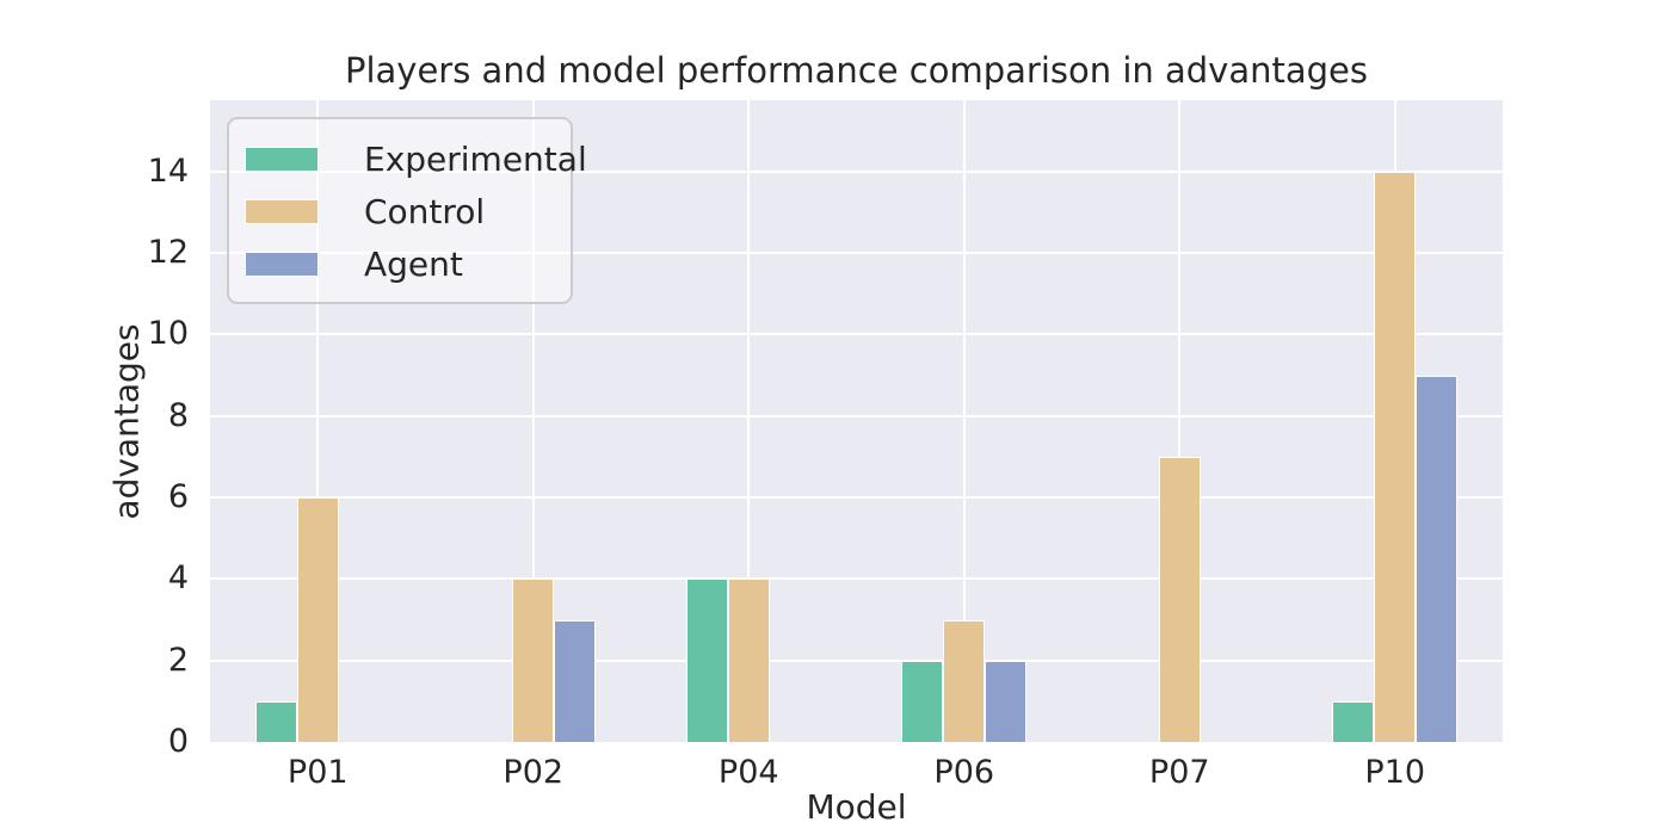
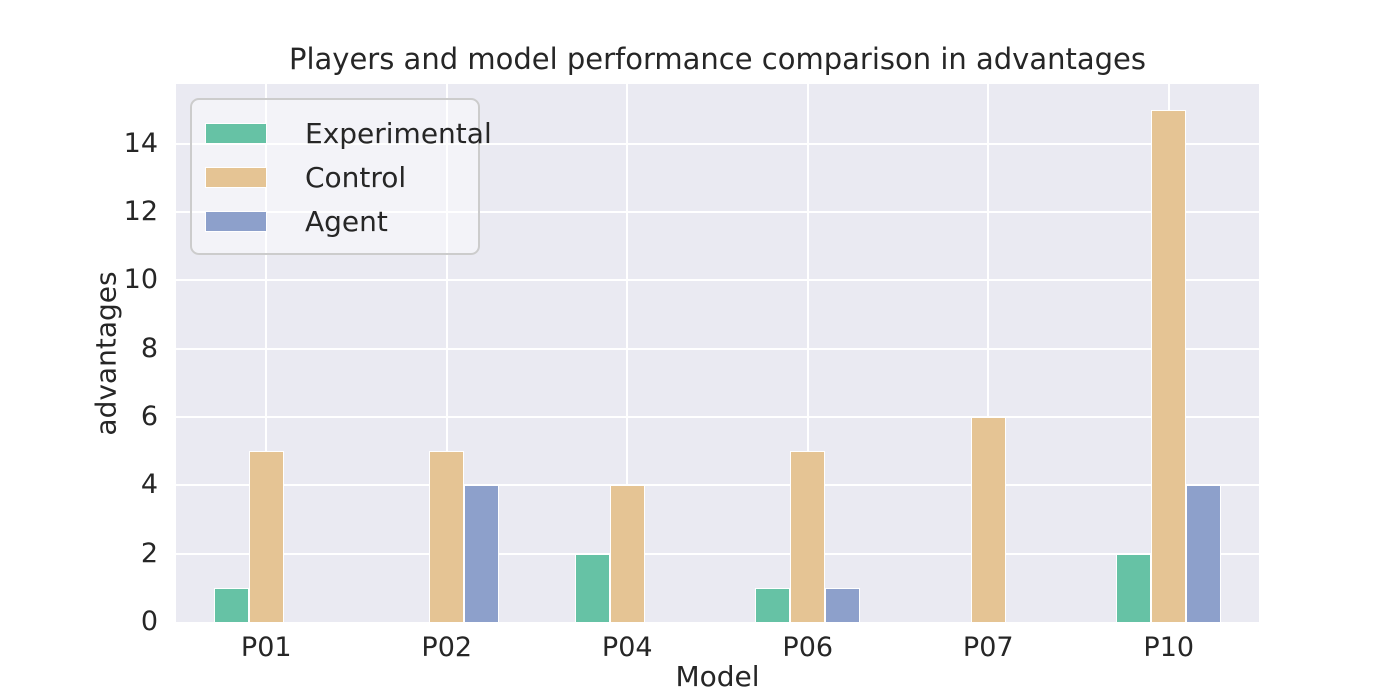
Control/P01: 6 -> 5
Control/P02: 4 -> 5
Agent/P02: 3 -> 4
Experimental/P04: 4 -> 2
Experimental/P06: 2 -> 1
Control/P06: 3 -> 5
Agent/P06: 2 -> 1
Control/P07: 7 -> 6
Experimental/P10: 1 -> 2
Control/P10: 14 -> 15
Agent/P10: 9 -> 4
